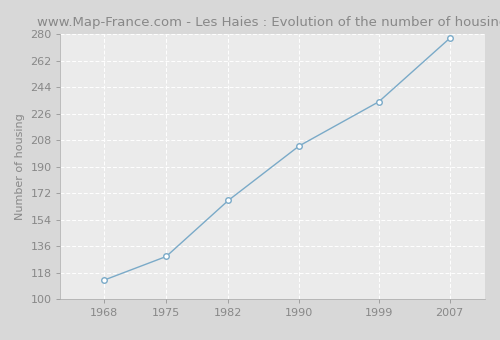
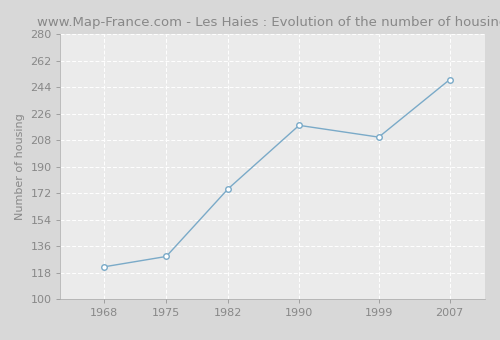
1968: 113 -> 122
1982: 167 -> 175
1990: 204 -> 218
1999: 234 -> 210
2007: 277 -> 249
